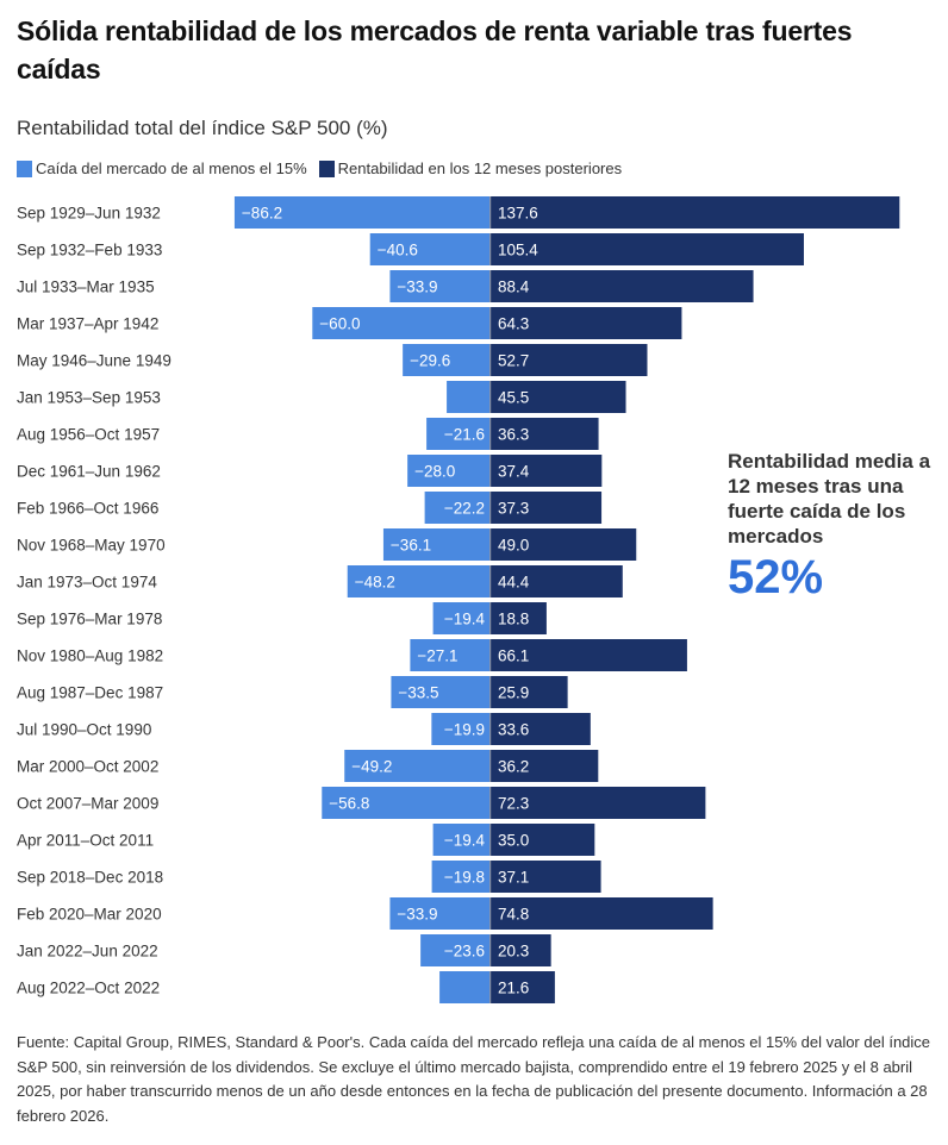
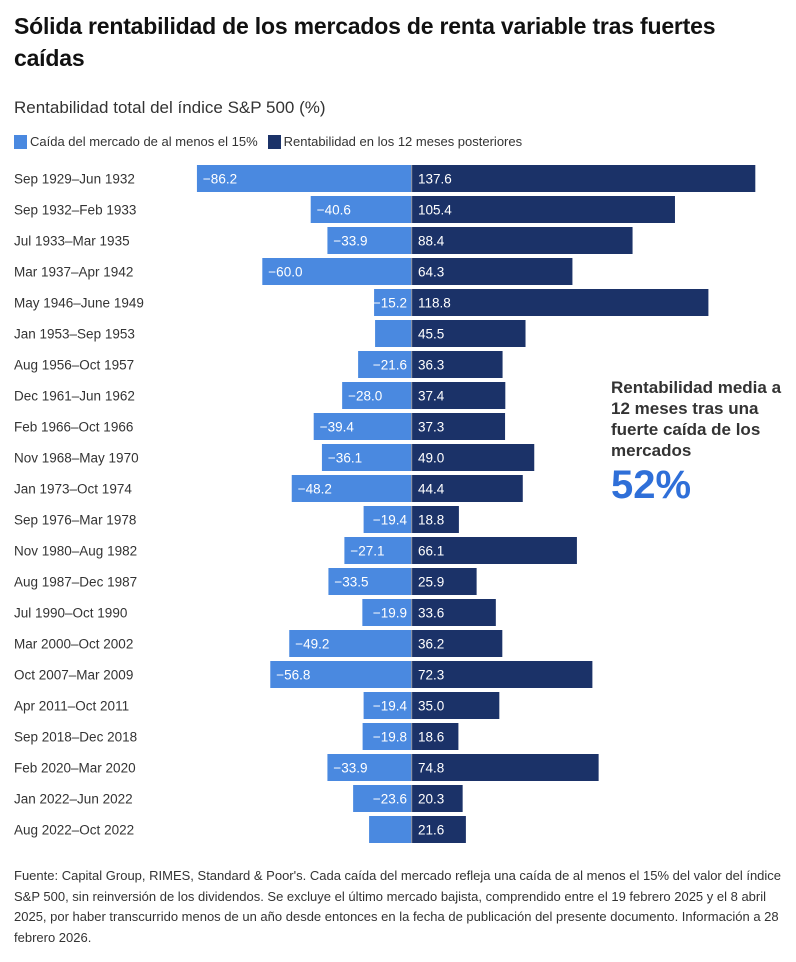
Caída del mercado de al menos el 15%/May 1946–June 1949: −29.6 -> −15.2
Rentabilidad en los 12 meses posteriores/May 1946–June 1949: 52.7 -> 118.8
Caída del mercado de al menos el 15%/Feb 1966–Oct 1966: −22.2 -> −39.4
Rentabilidad en los 12 meses posteriores/Sep 2018–Dec 2018: 37.1 -> 18.6
